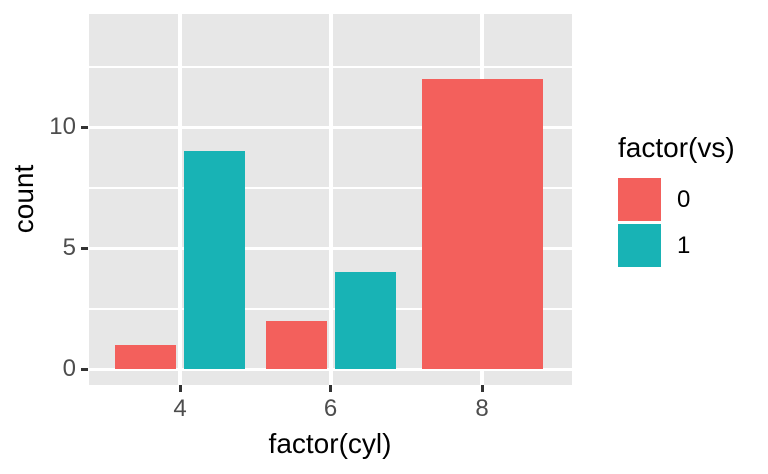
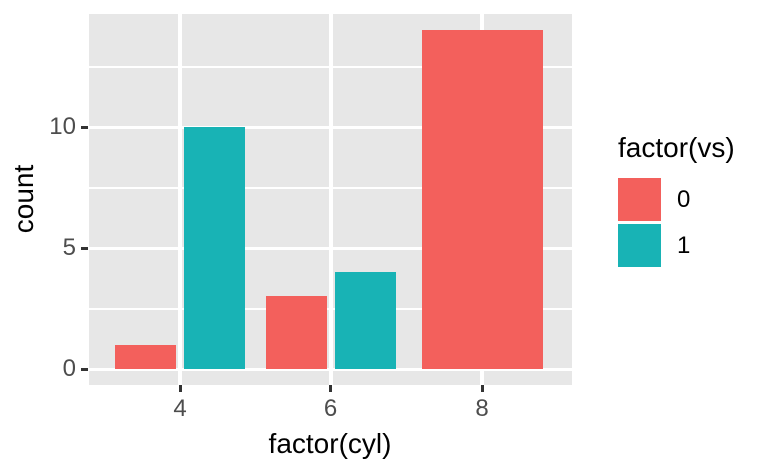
1/4: 9 -> 10
0/6: 2 -> 3
0/8: 12 -> 14
